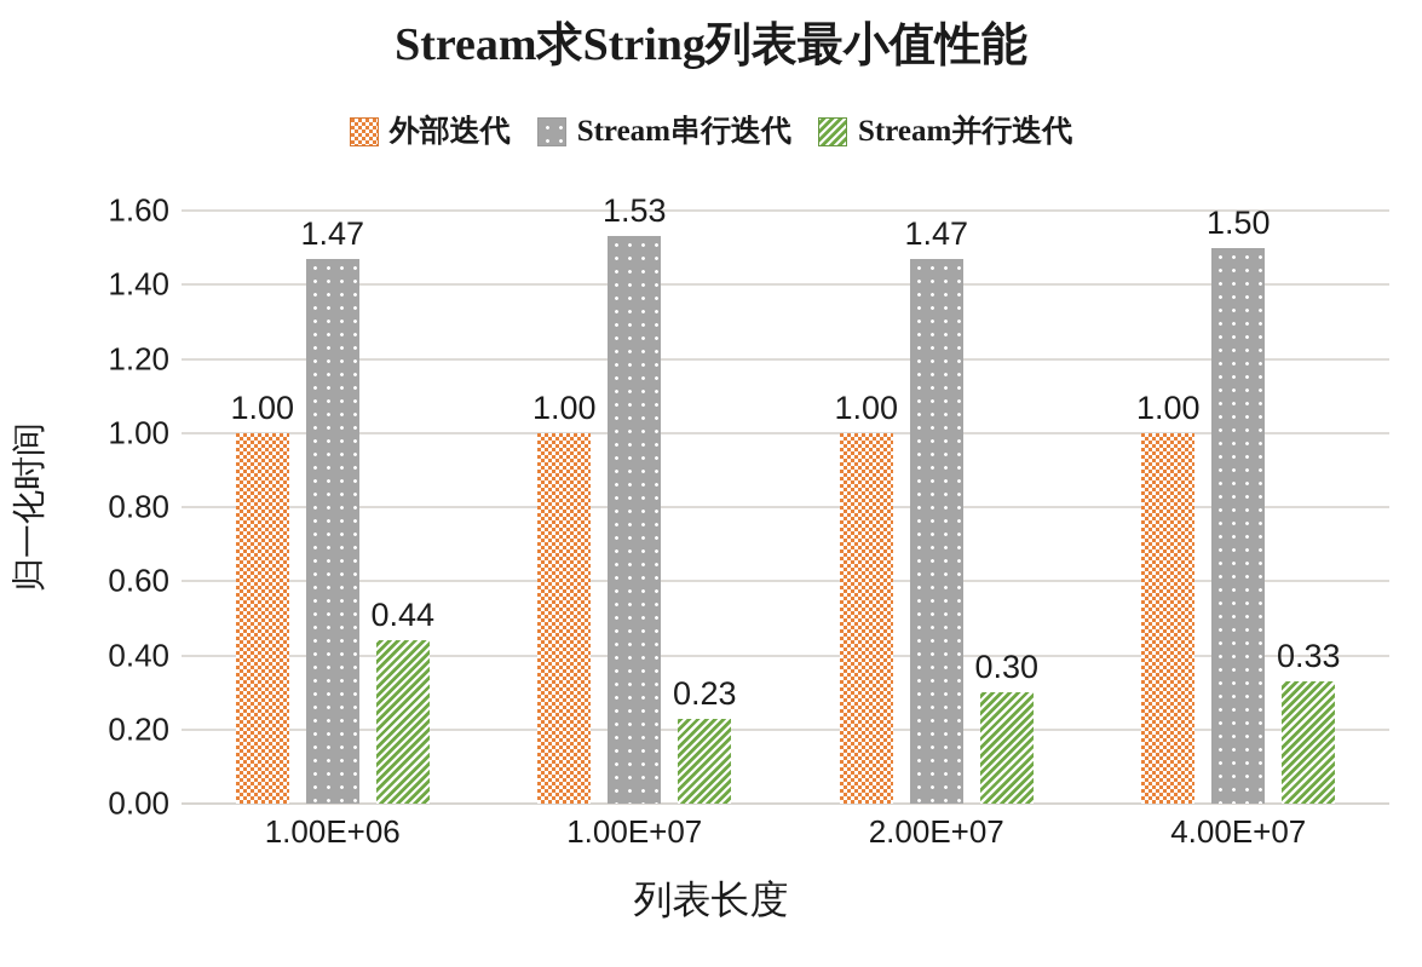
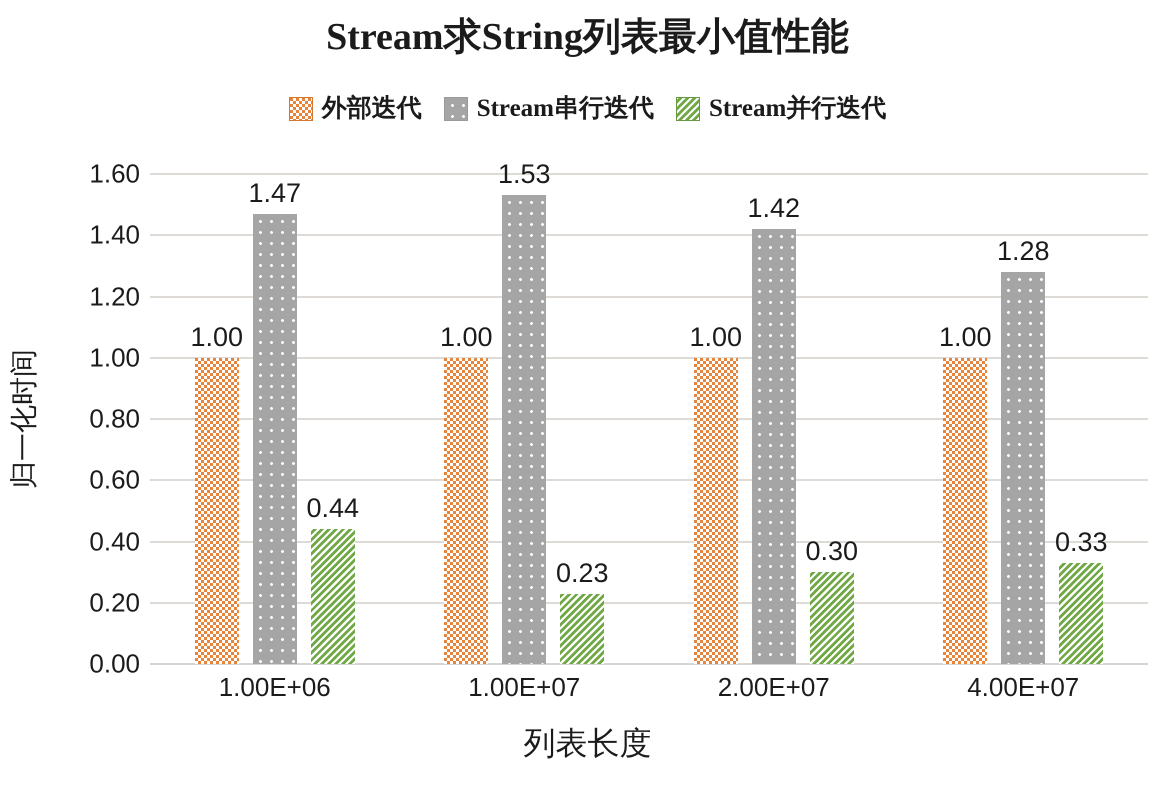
Stream串行迭代/2.00E+07: 1.47 -> 1.42
Stream串行迭代/4.00E+07: 1.50 -> 1.28
